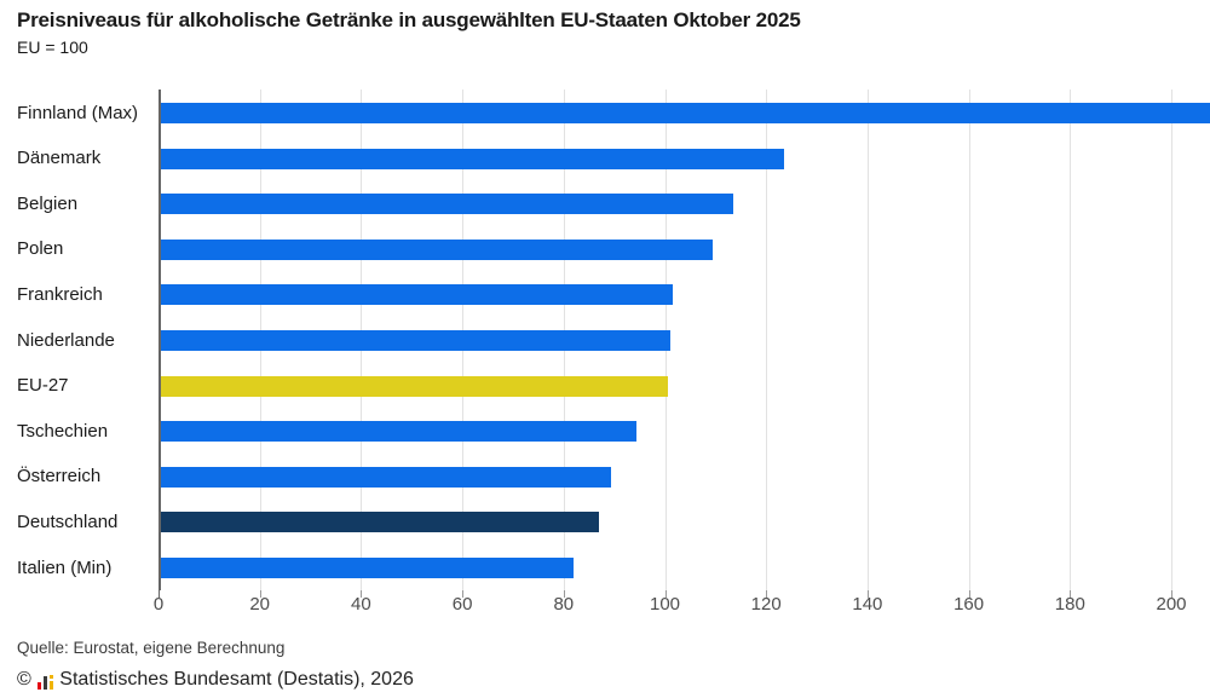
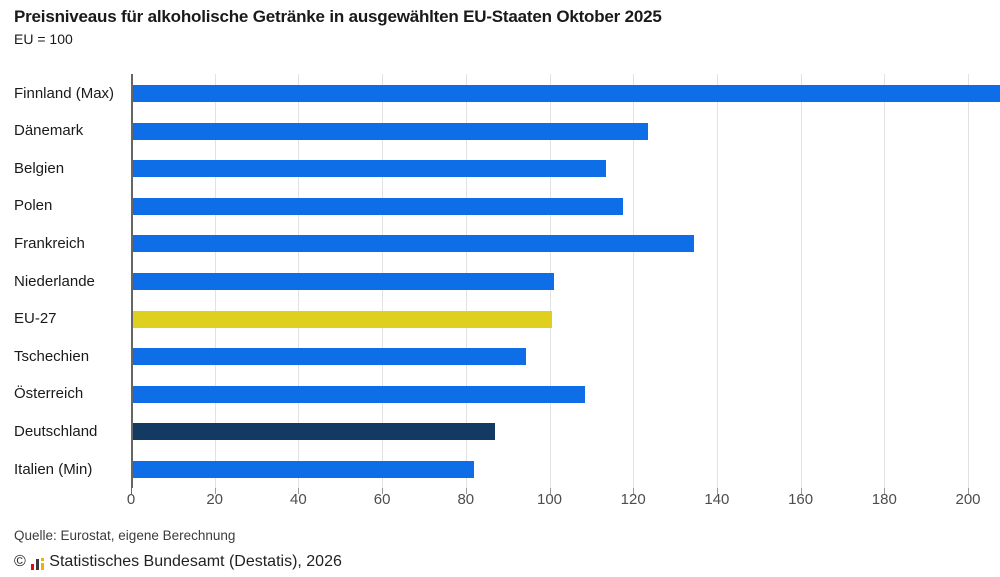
Polen: 109 -> 117
Frankreich: 101 -> 134
Österreich: 89 -> 108
